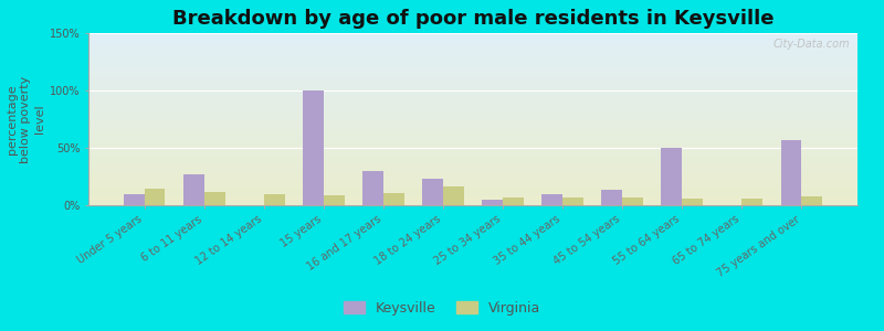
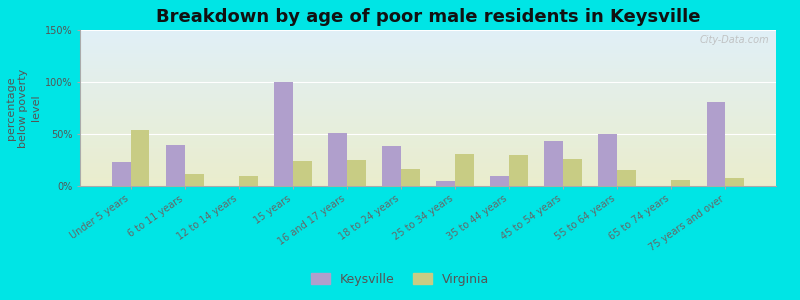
Keysville/Under 5 years: 10% -> 23%
Virginia/Under 5 years: 14% -> 54%
Keysville/6 to 11 years: 27% -> 39%
Virginia/15 years: 9% -> 24%
Keysville/16 and 17 years: 30% -> 51%
Virginia/16 and 17 years: 11% -> 25%
Keysville/18 to 24 years: 23% -> 38%
Virginia/25 to 34 years: 7% -> 31%
Virginia/35 to 44 years: 7% -> 30%
Keysville/45 to 54 years: 13% -> 43%
Virginia/45 to 54 years: 7% -> 26%
Virginia/55 to 64 years: 6% -> 15%
Keysville/75 years and over: 57% -> 81%
